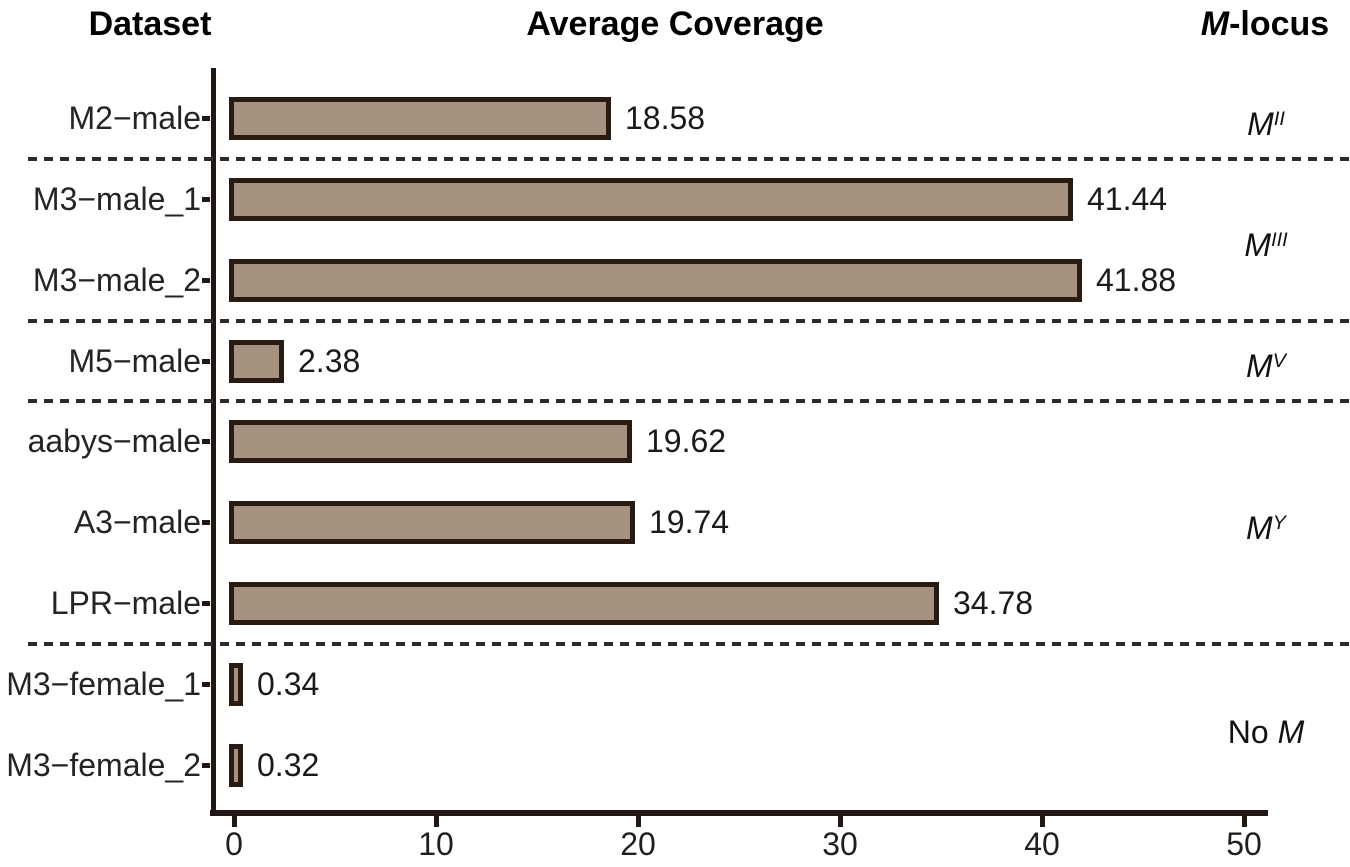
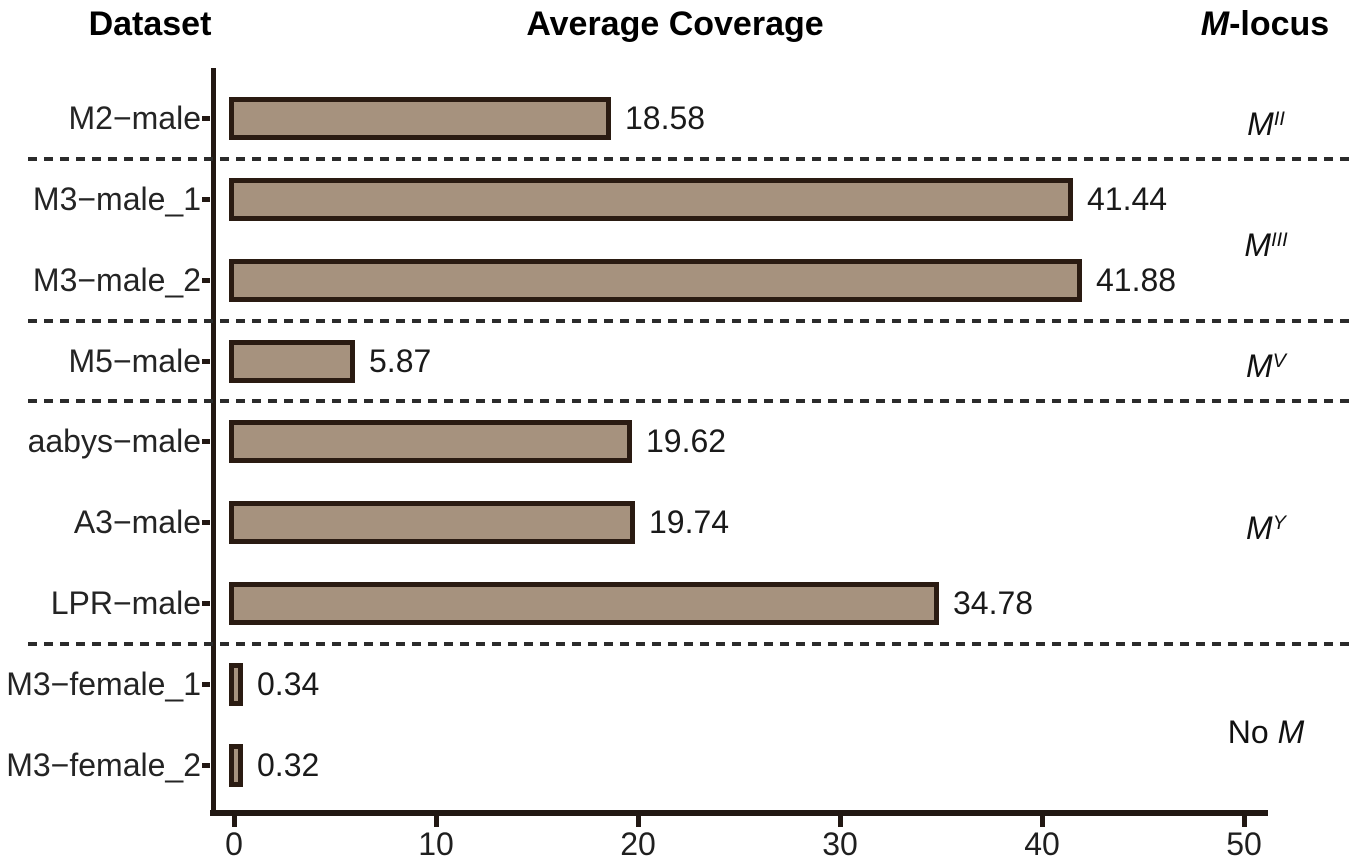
M5−male: 2.38 -> 5.87
